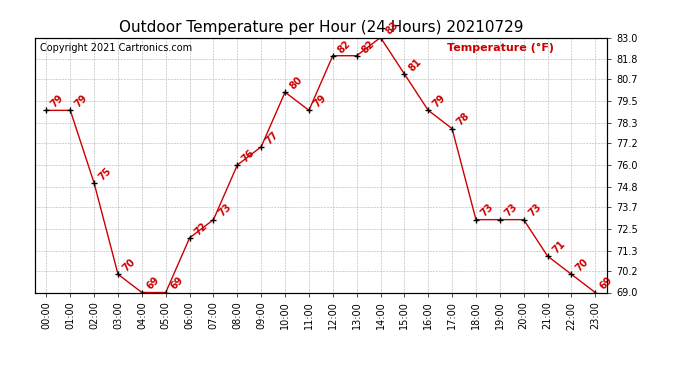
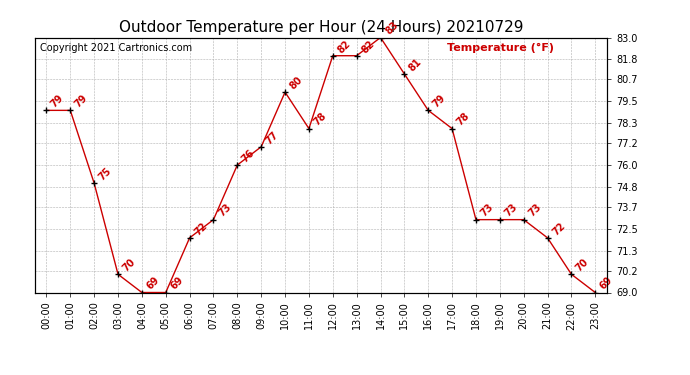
11:00: 79 -> 78
21:00: 71 -> 72
